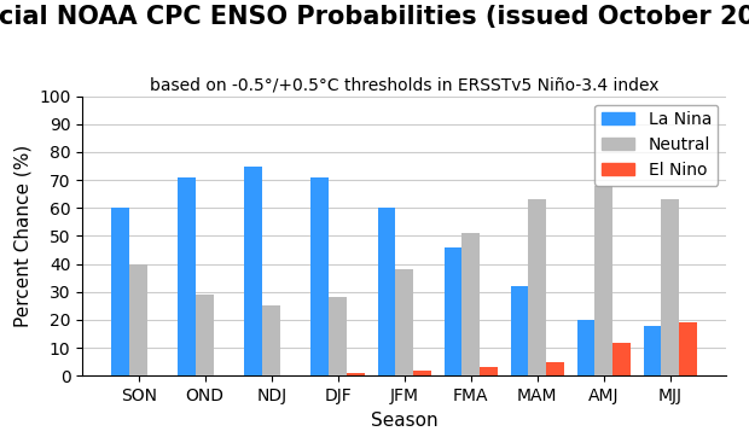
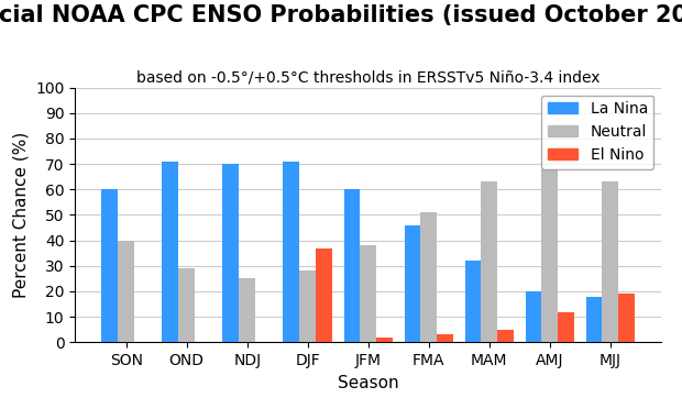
La Nina/NDJ: 75 -> 70
El Nino/DJF: 1 -> 37
